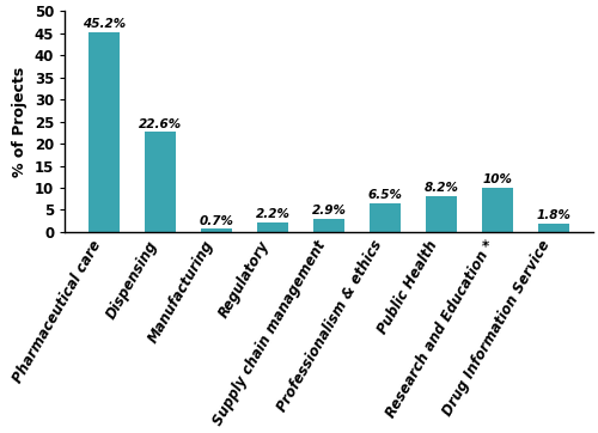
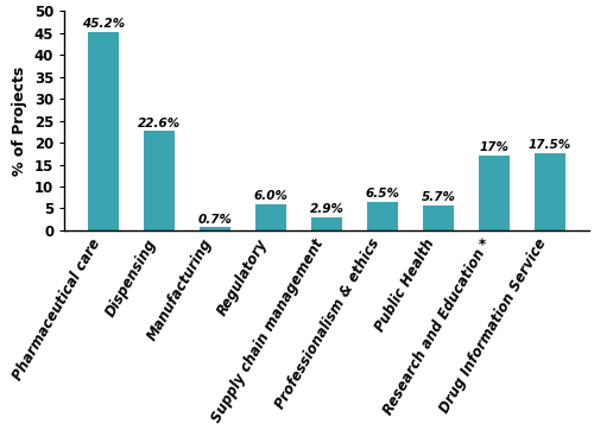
Regulatory: 2.2% -> 6.0%
Public Health: 8.2% -> 5.7%
Research and Education *: 10% -> 17%
Drug Information Service: 1.8% -> 17.5%
